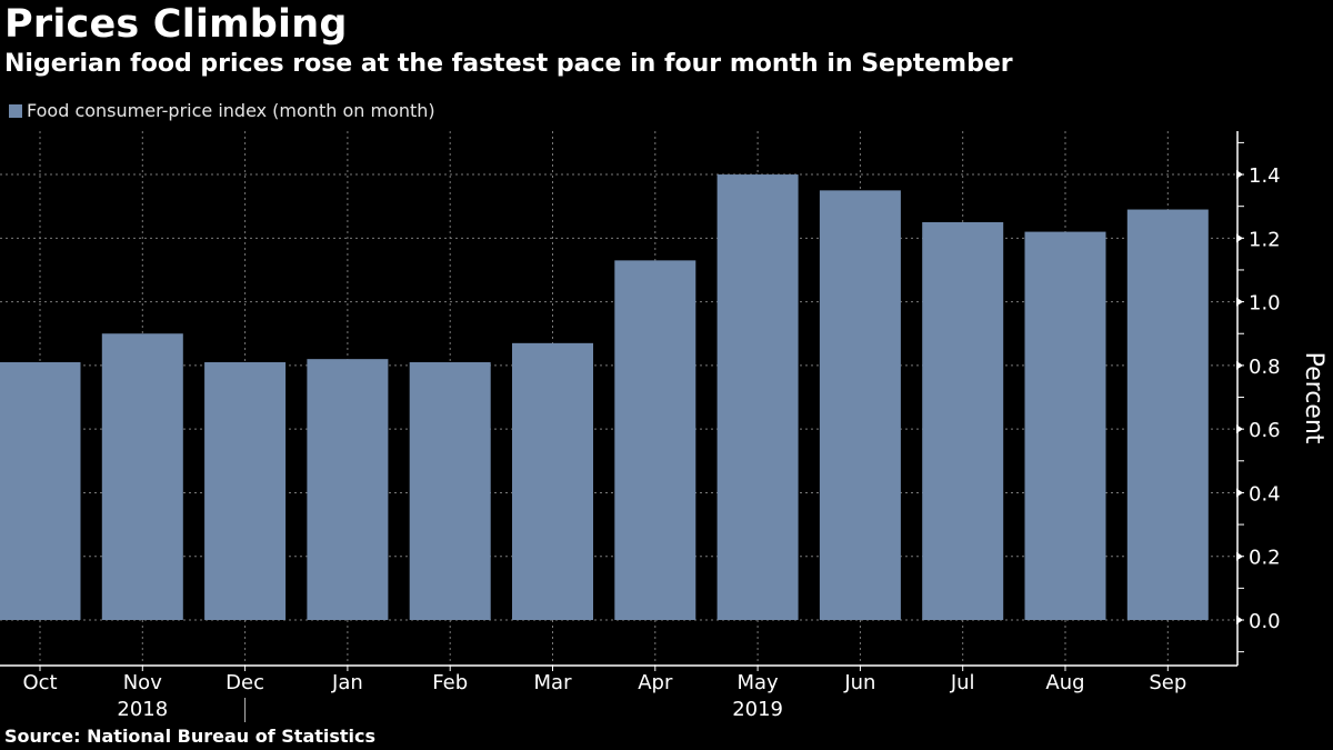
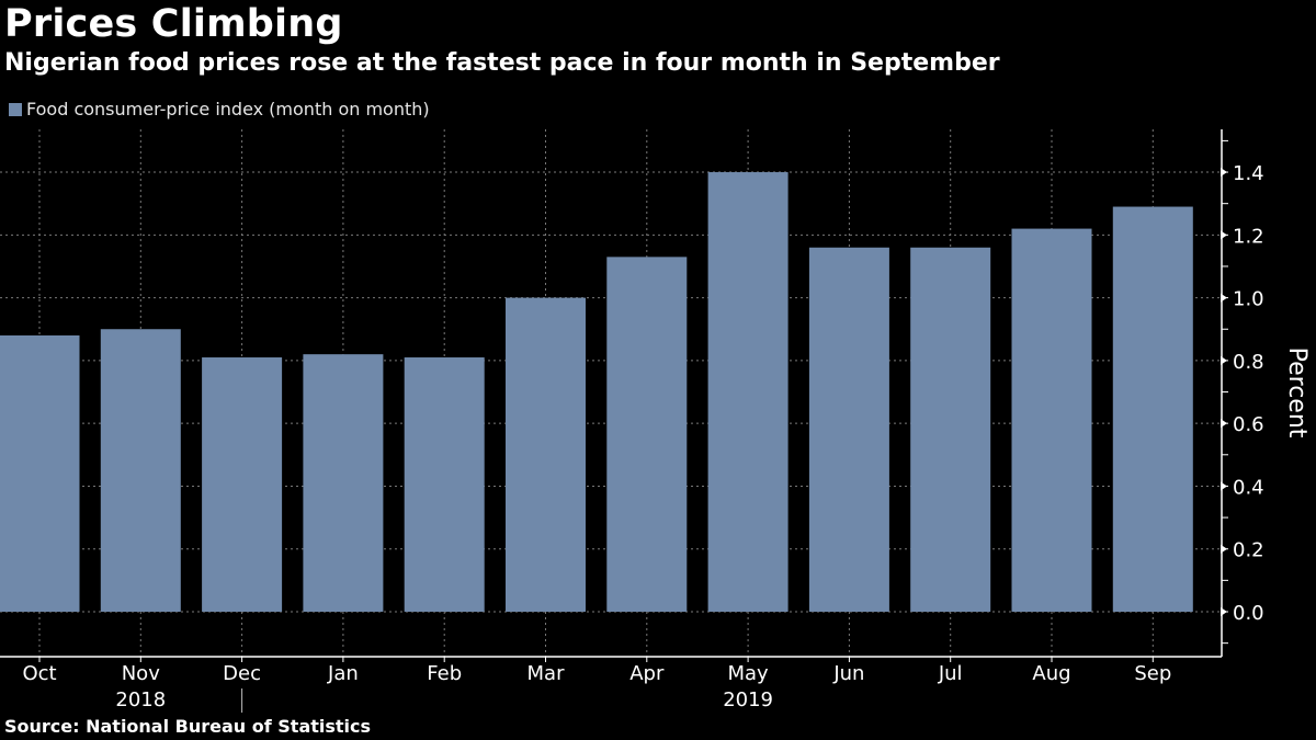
Oct: 0.81 -> 0.88
Mar: 0.87 -> 1.00
Jun: 1.35 -> 1.16
Jul: 1.25 -> 1.16
